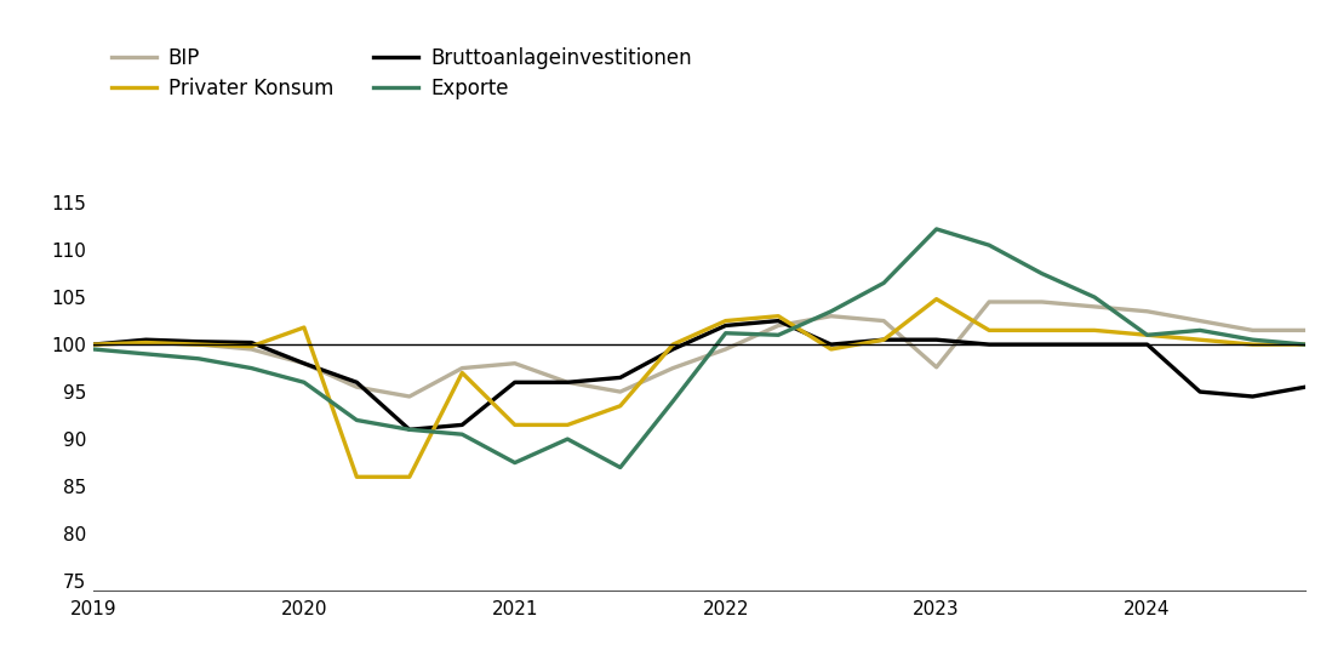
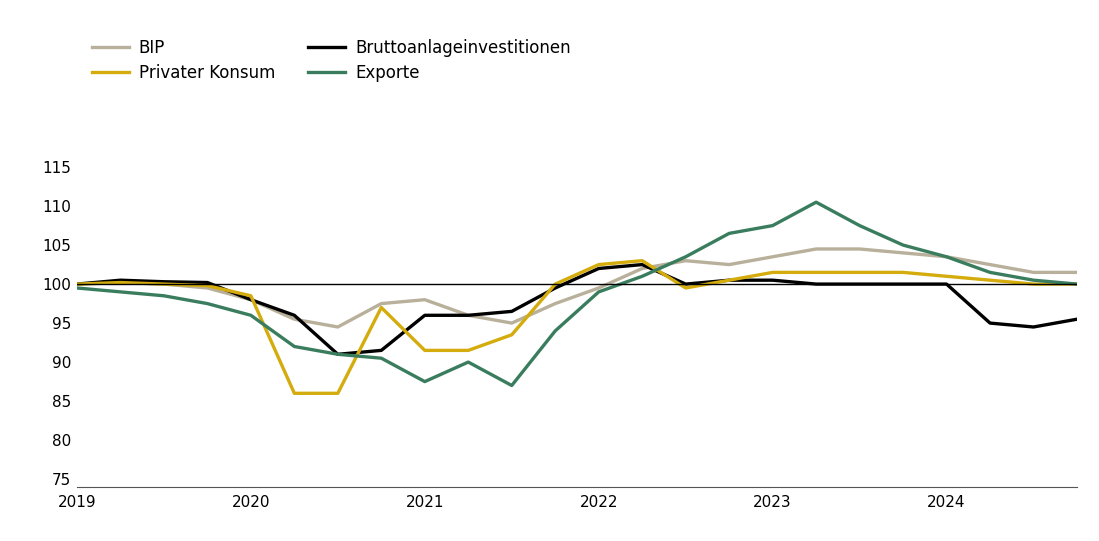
Privater Konsum/2020: 101.8 -> 98.5
Exporte/2022: 101.2 -> 99.0
BIP/2023: 97.6 -> 103.5
Privater Konsum/2023: 104.8 -> 101.5
Exporte/2023: 112.2 -> 107.5
Exporte/2024: 101.0 -> 103.5
